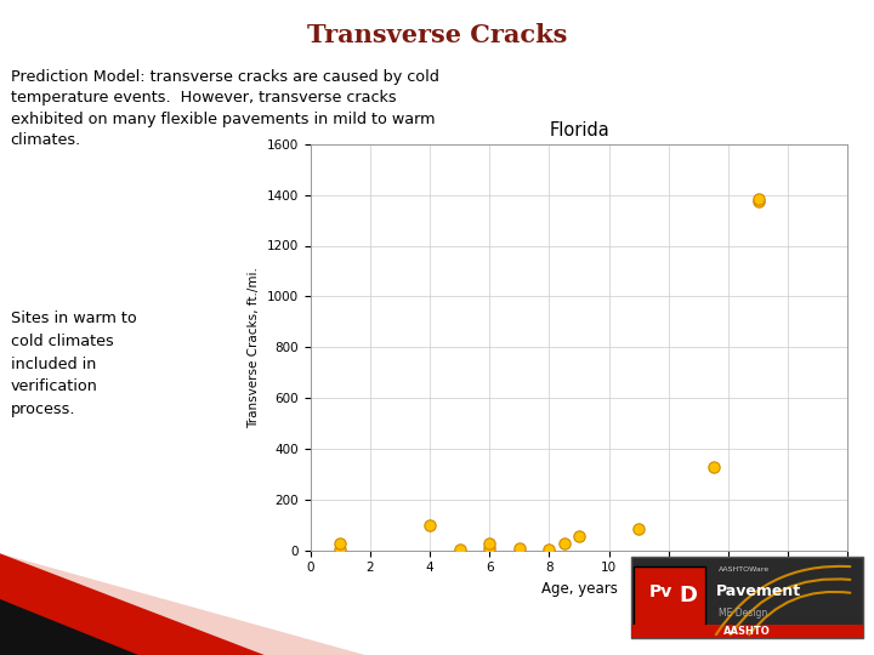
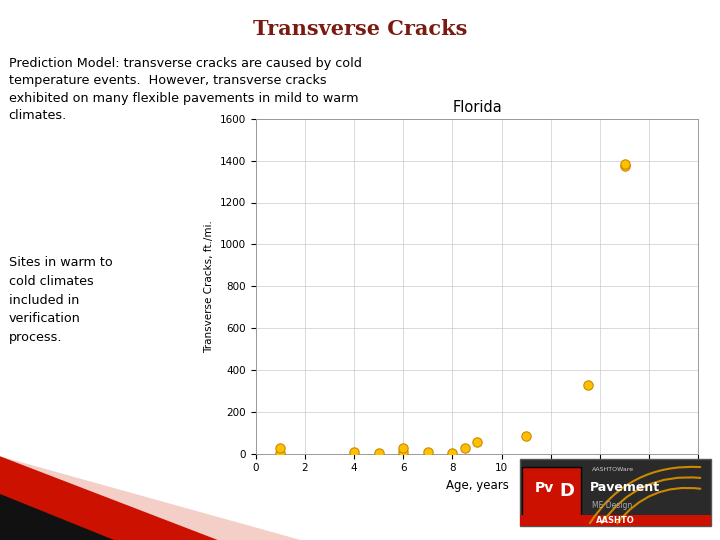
4: 100 -> 10
